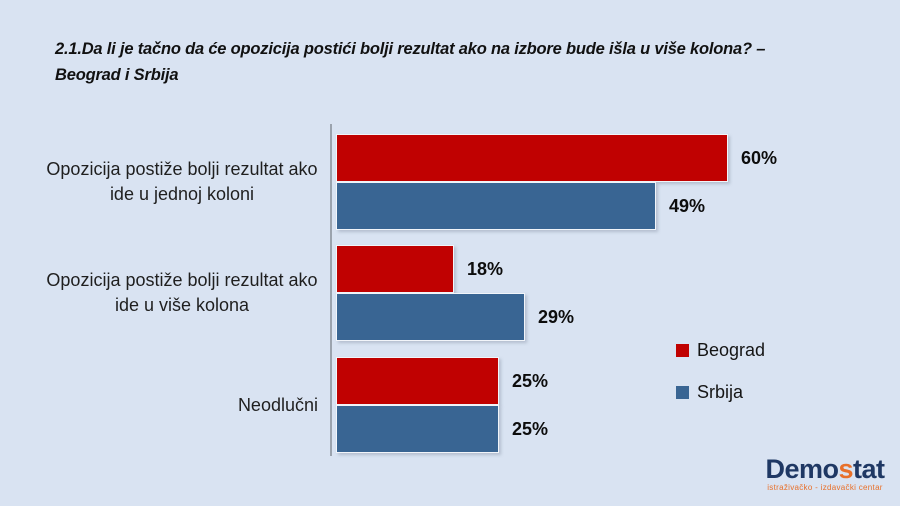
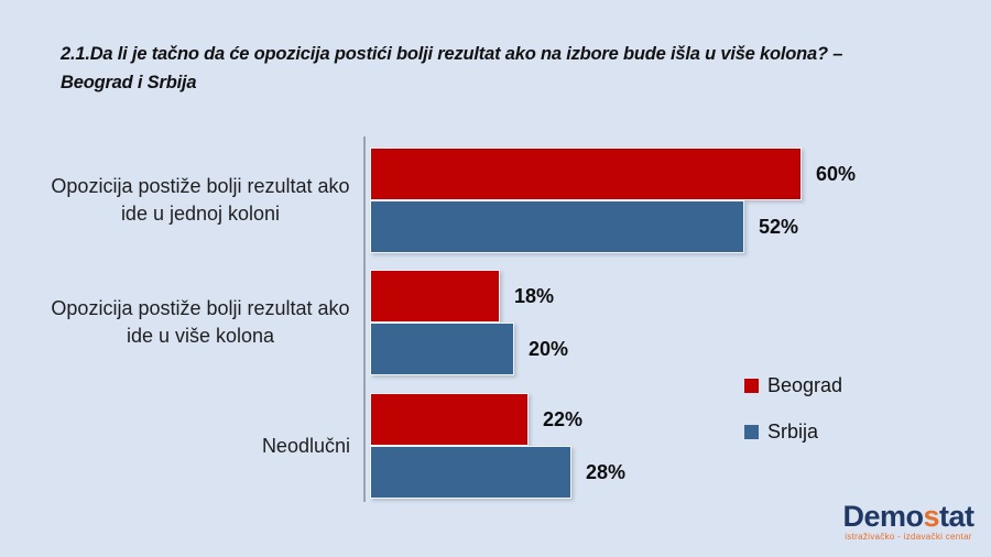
Srbija/Opozicija postiže bolji rezultat ako ide u jednoj koloni: 49% -> 52%
Srbija/Opozicija postiže bolji rezultat ako ide u više kolona: 29% -> 20%
Beograd/Neodlučni: 25% -> 22%
Srbija/Neodlučni: 25% -> 28%
